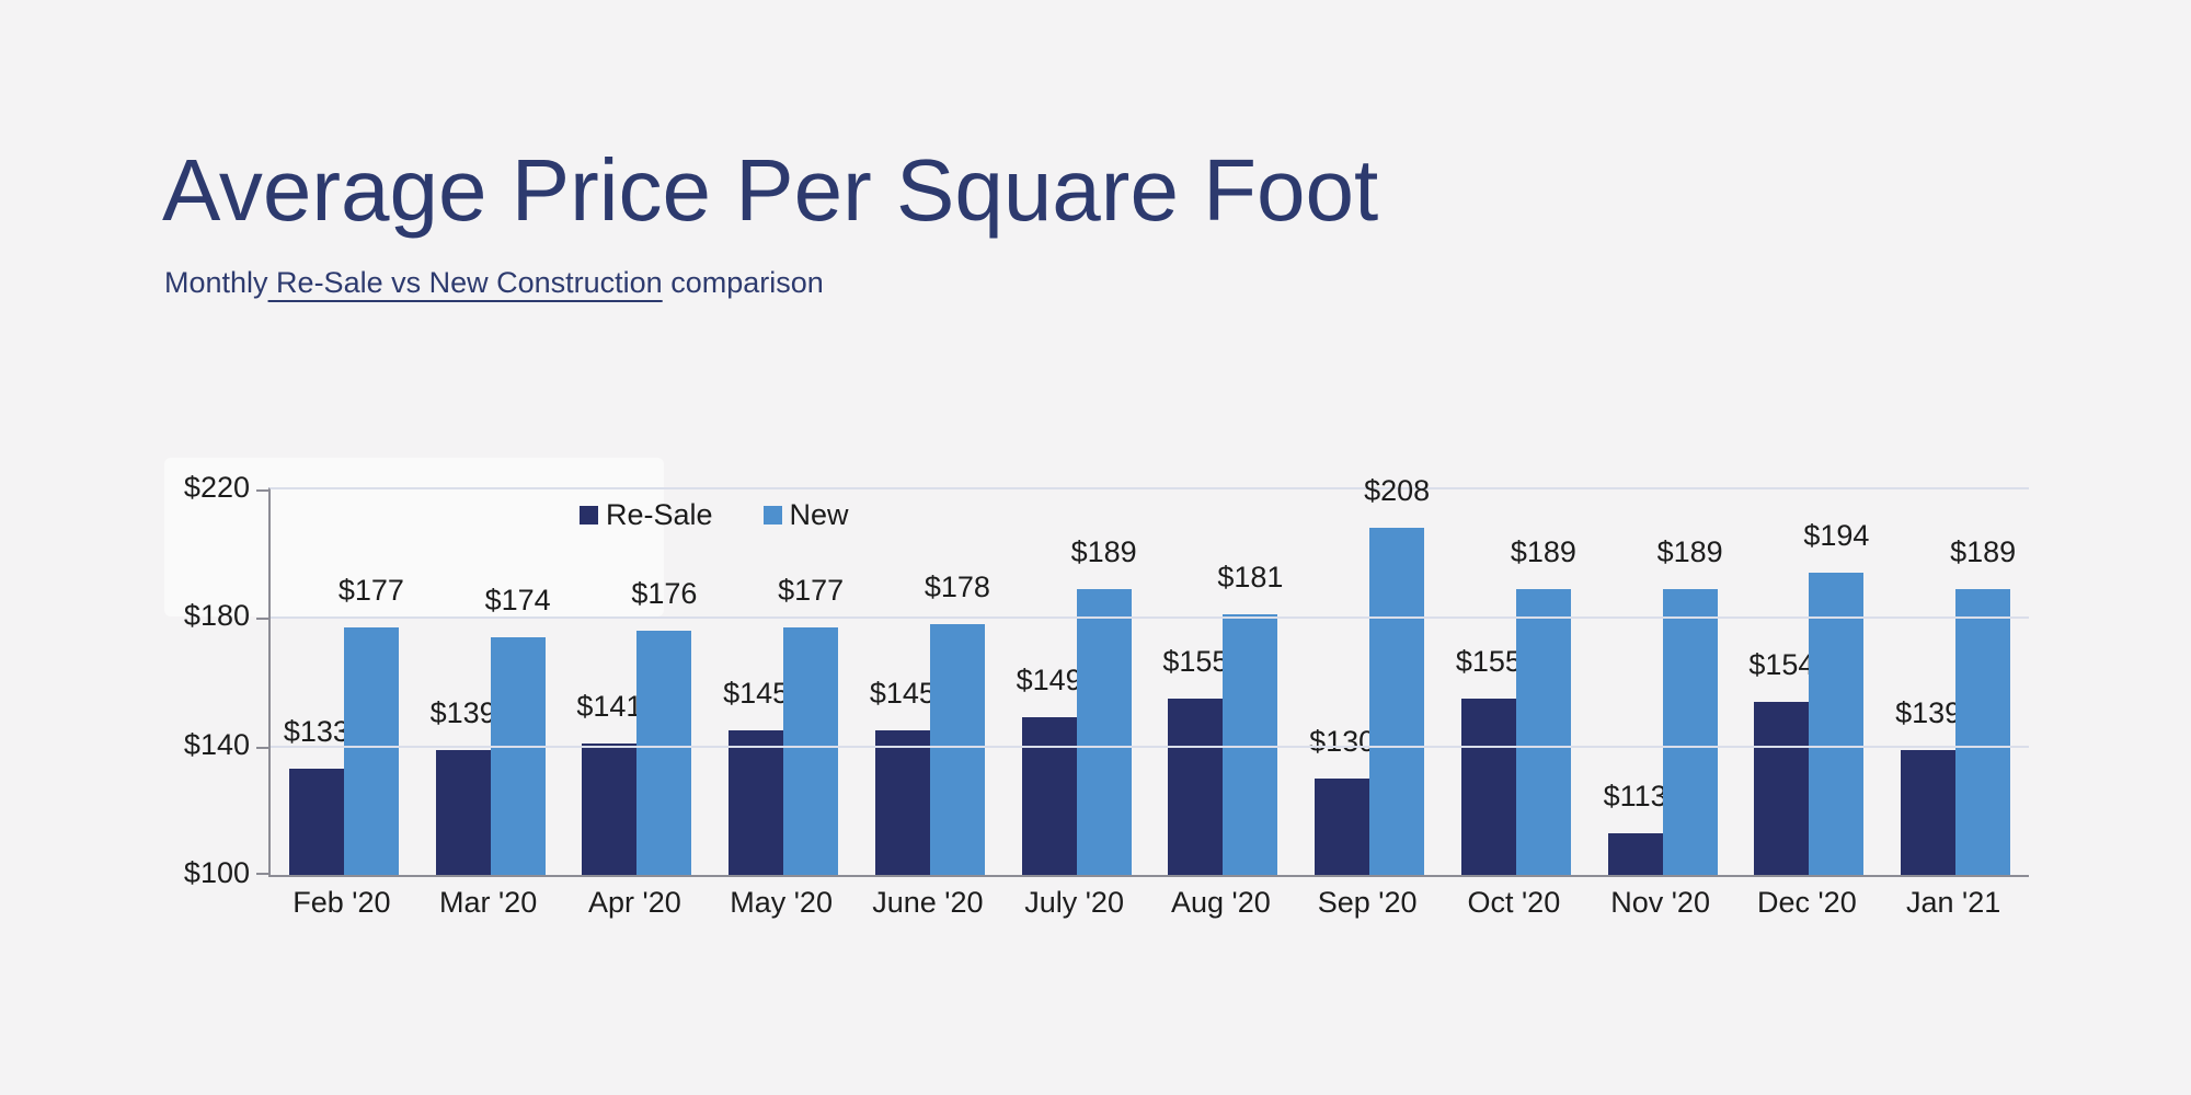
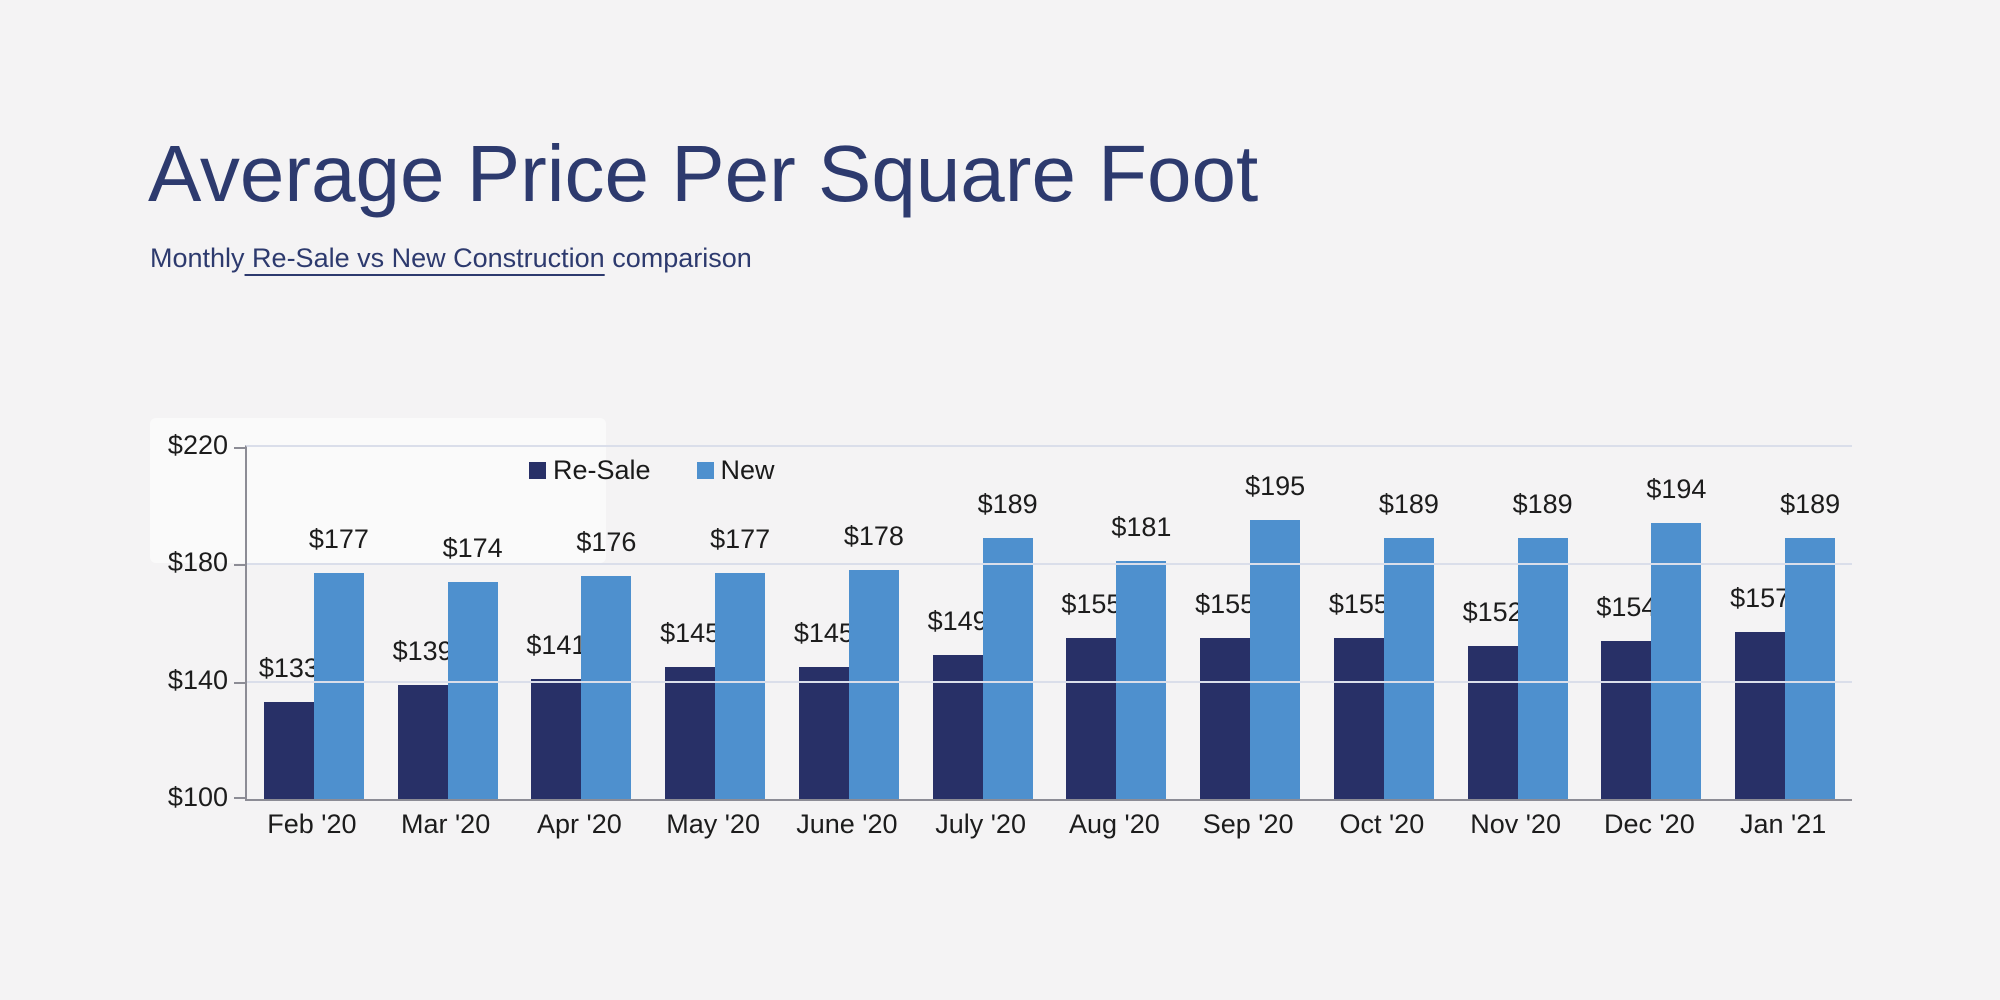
Re-Sale/Sep '20: $130 -> $155
New/Sep '20: $208 -> $195
Re-Sale/Nov '20: $113 -> $152
Re-Sale/Jan '21: $139 -> $157
